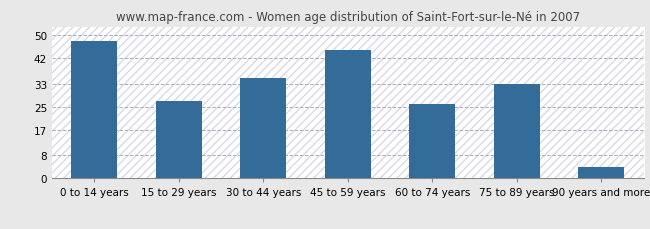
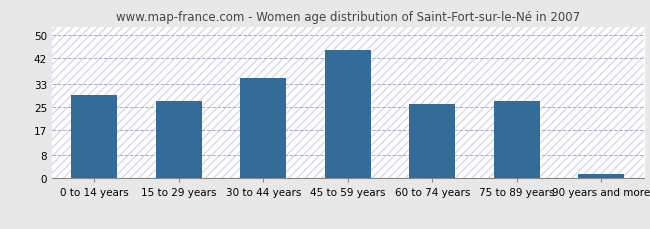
0 to 14 years: 48.0 -> 29.0
75 to 89 years: 33.0 -> 27.0
90 years and more: 4.0 -> 1.5
